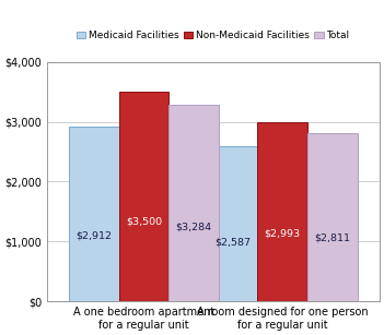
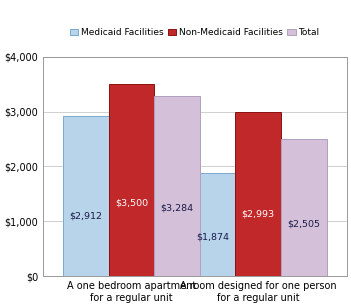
Medicaid Facilities/A room designed for one person for a regular unit: $2,587 -> $1,874
Total/A room designed for one person for a regular unit: $2,811 -> $2,505
